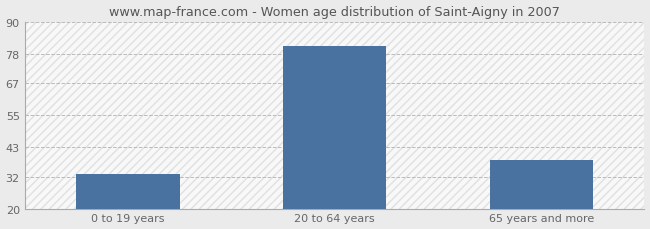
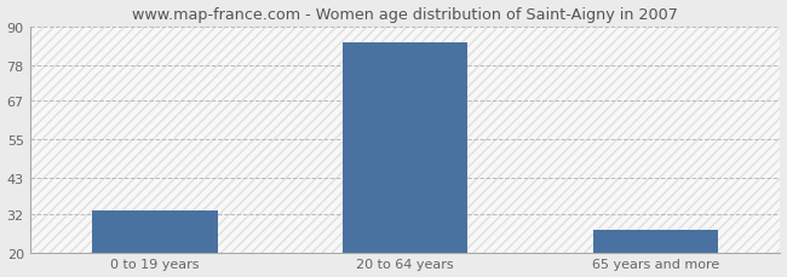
20 to 64 years: 81 -> 85
65 years and more: 38 -> 27
